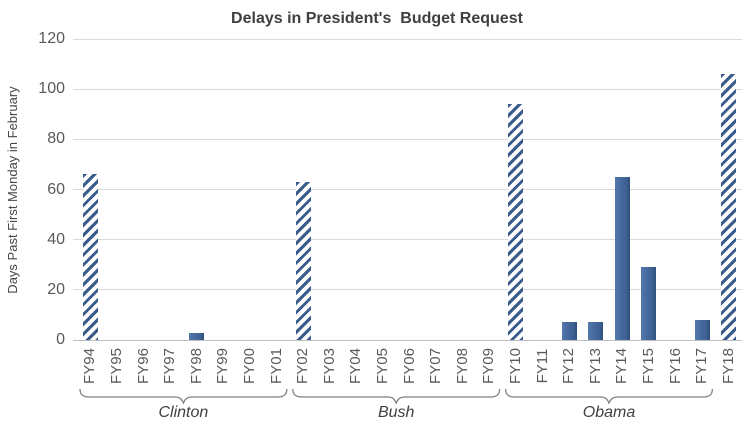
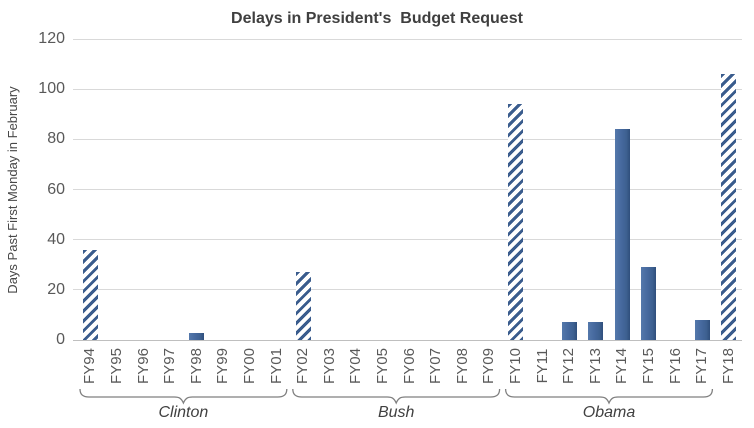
FY94: 66 -> 36
FY02: 63 -> 27
FY14: 65 -> 84
